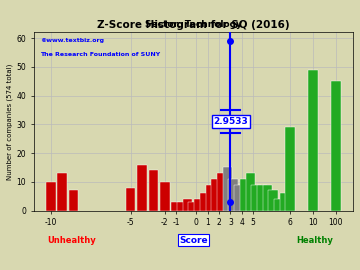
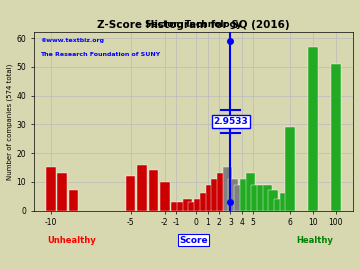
-10: 10 -> 15
-5: 8 -> 12
10: 49 -> 57
100: 45 -> 51
